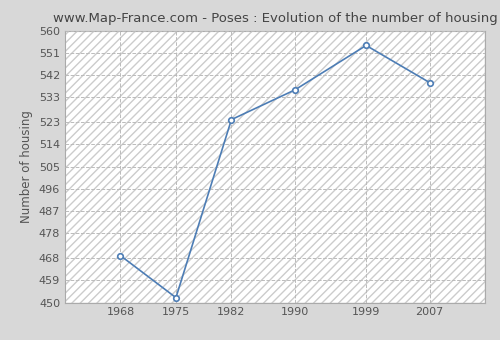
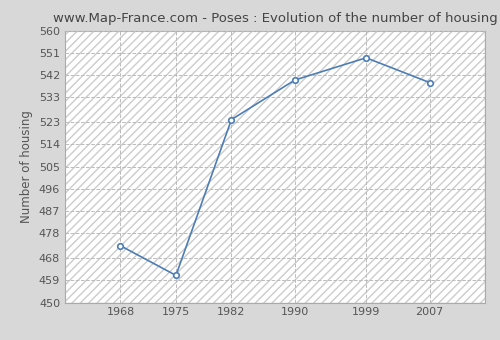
1968: 469 -> 473
1975: 452 -> 461
1990: 536 -> 540
1999: 554 -> 549
